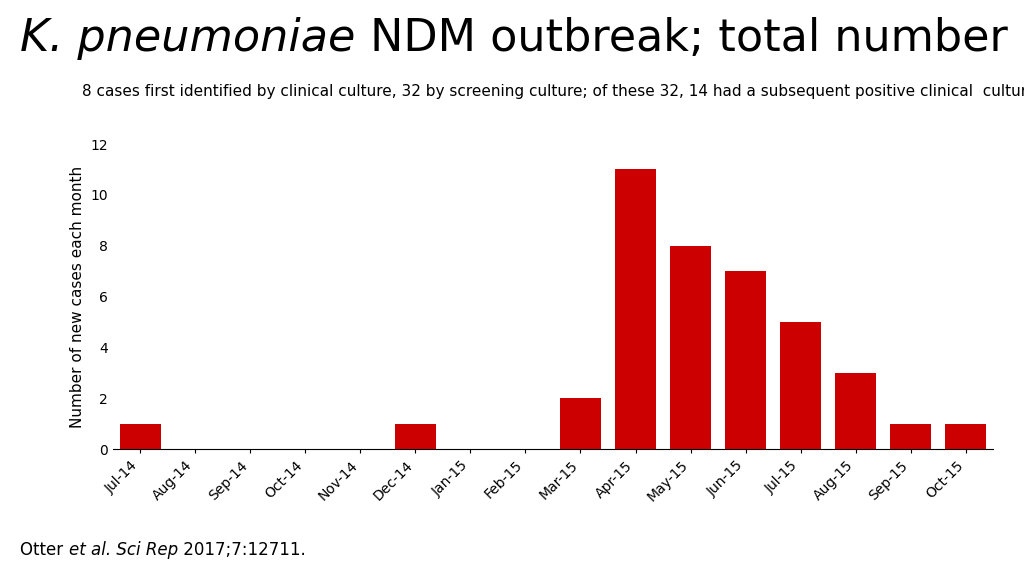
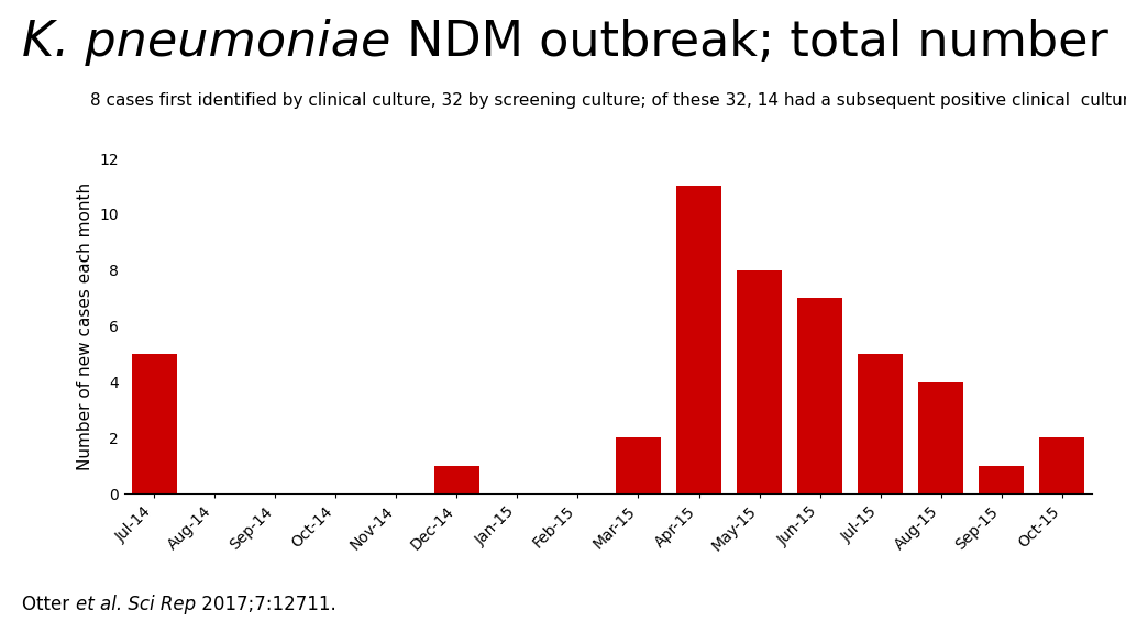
Jul-14: 1 -> 5
Aug-15: 3 -> 4
Oct-15: 1 -> 2
